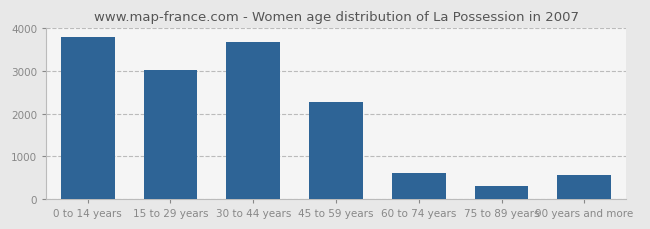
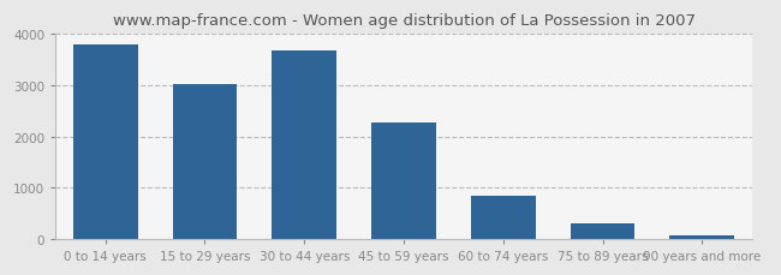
60 to 74 years: 600 -> 830
90 years and more: 550 -> 60
